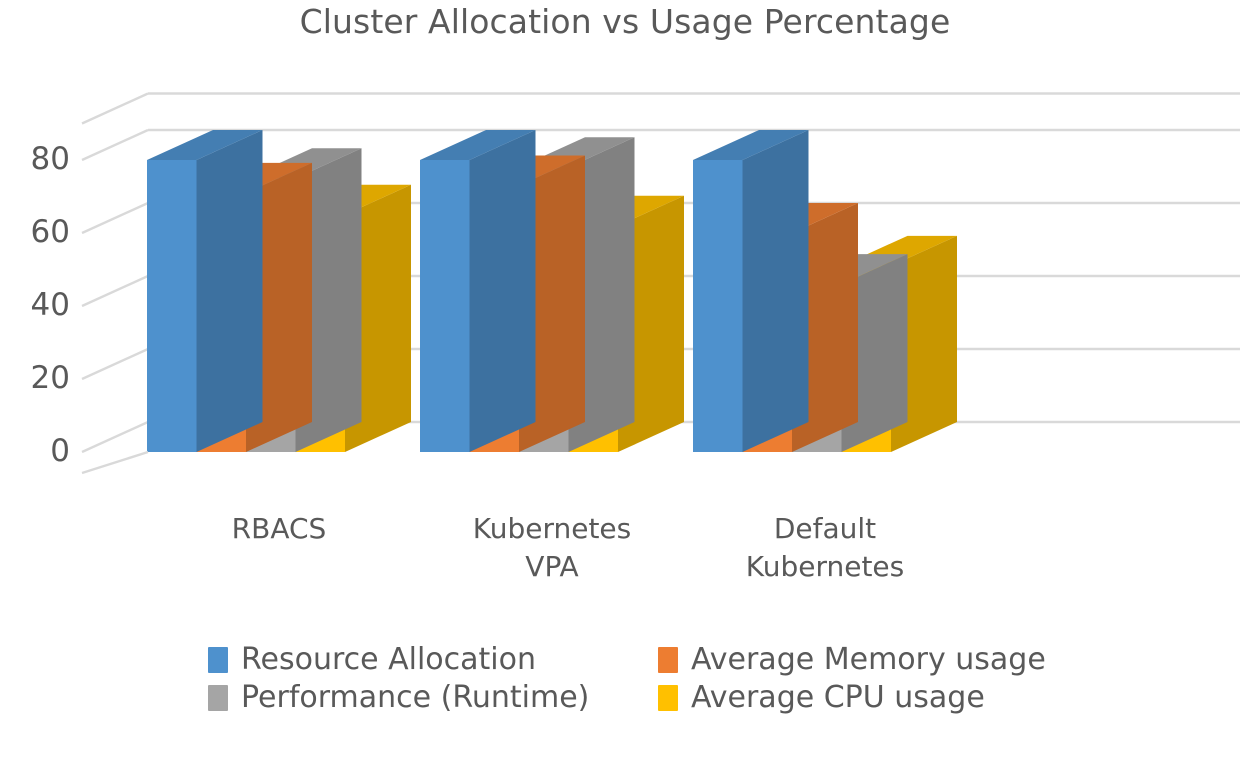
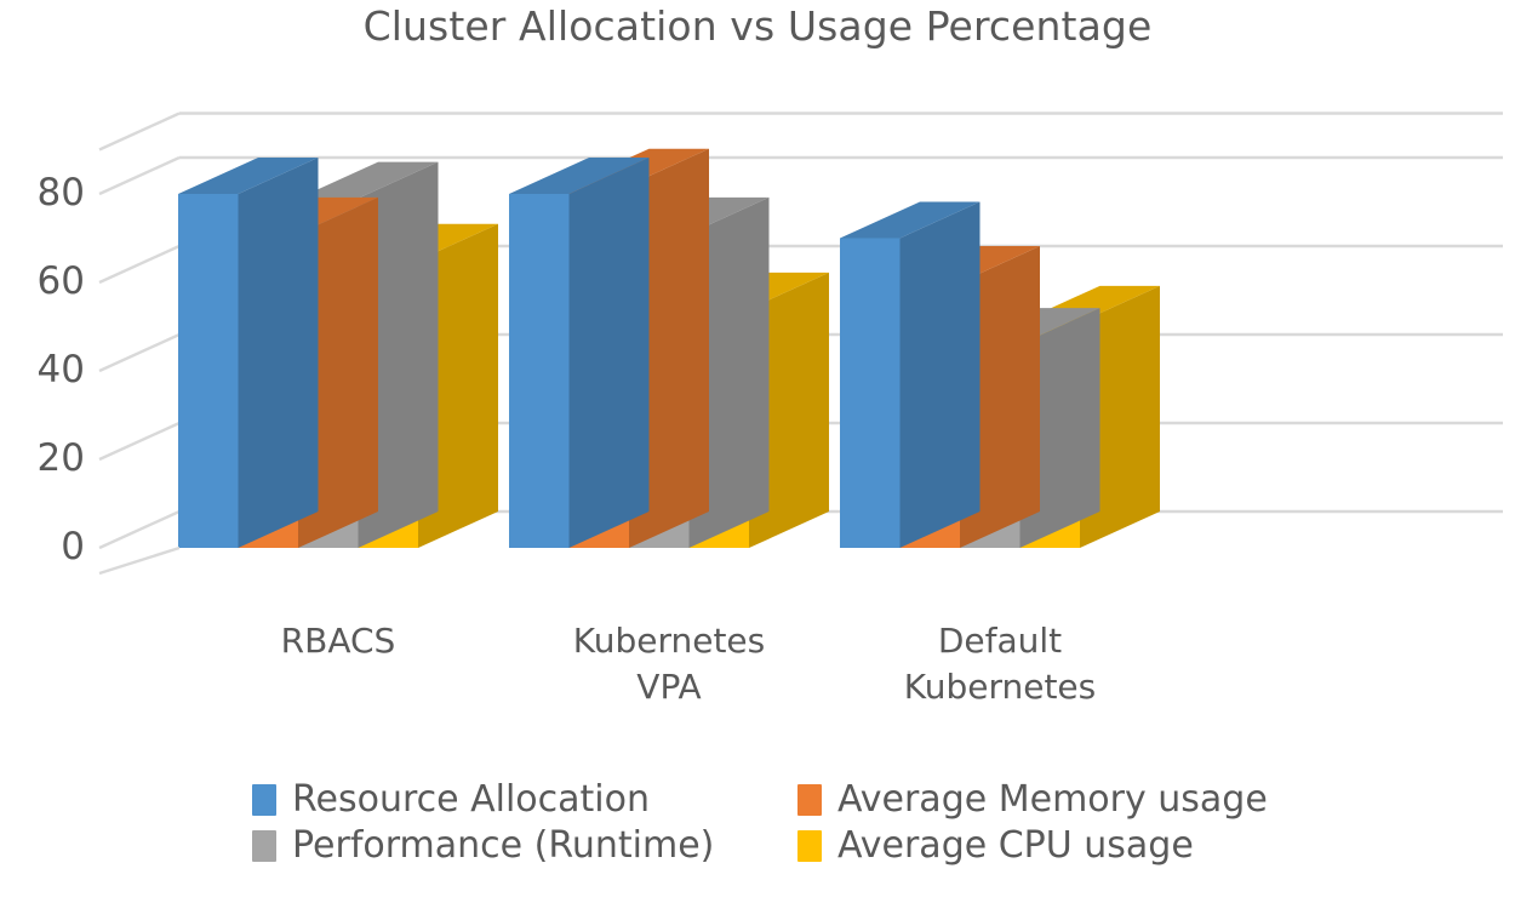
Performance (Runtime)/RBACS: 75 -> 79
Average Memory usage/Kubernetes VPA: 73 -> 82
Performance (Runtime)/Kubernetes VPA: 78 -> 71
Average CPU usage/Kubernetes VPA: 62 -> 54
Resource Allocation/Default Kubernetes: 80 -> 70
